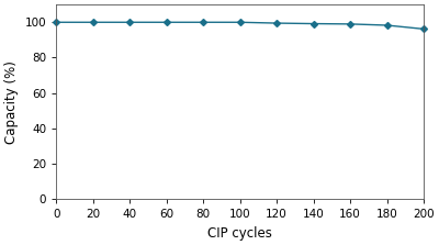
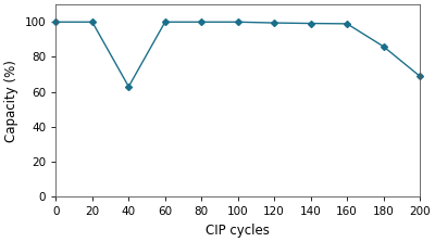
40: 100 -> 63
180: 98 -> 86
200: 96 -> 69
